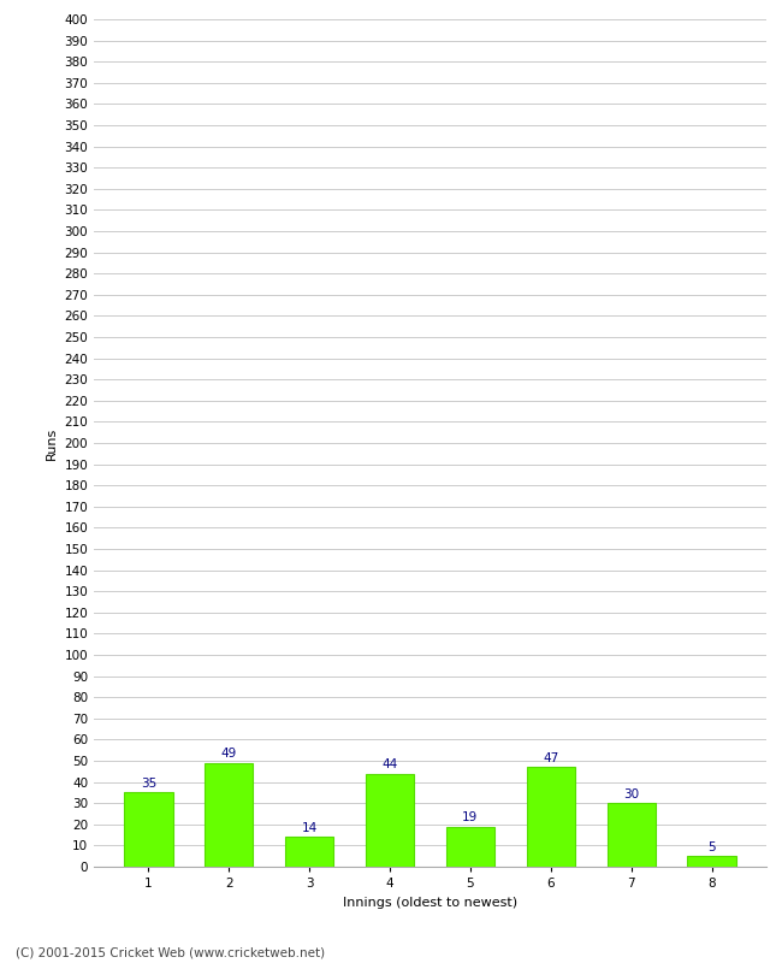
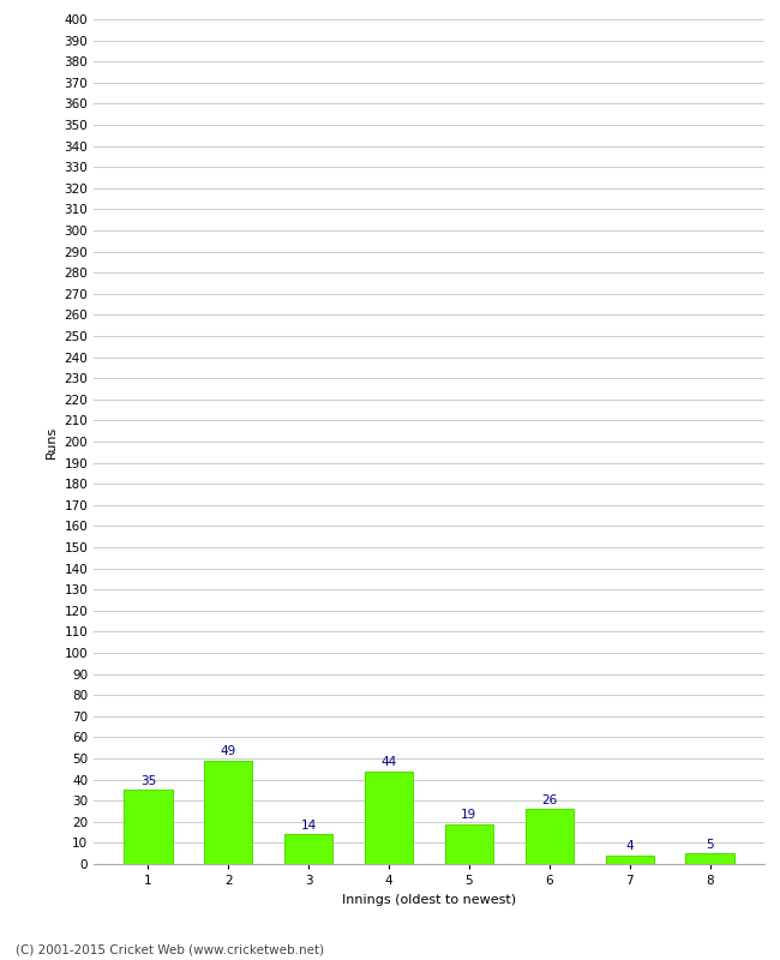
6: 47 -> 26
7: 30 -> 4
